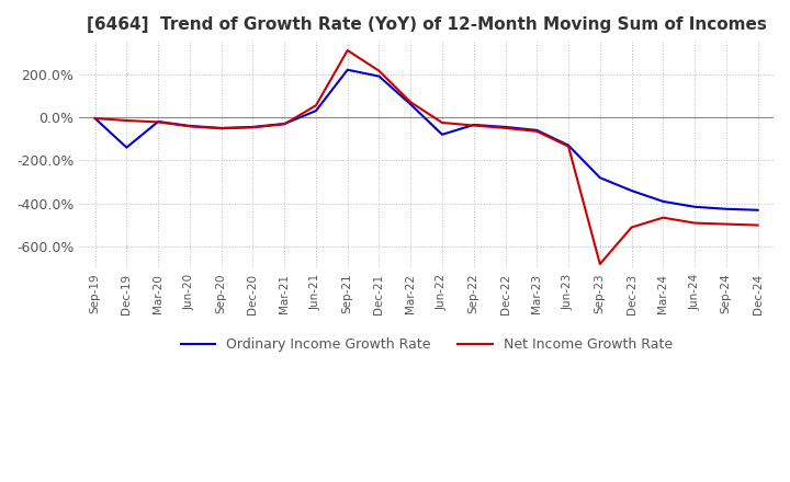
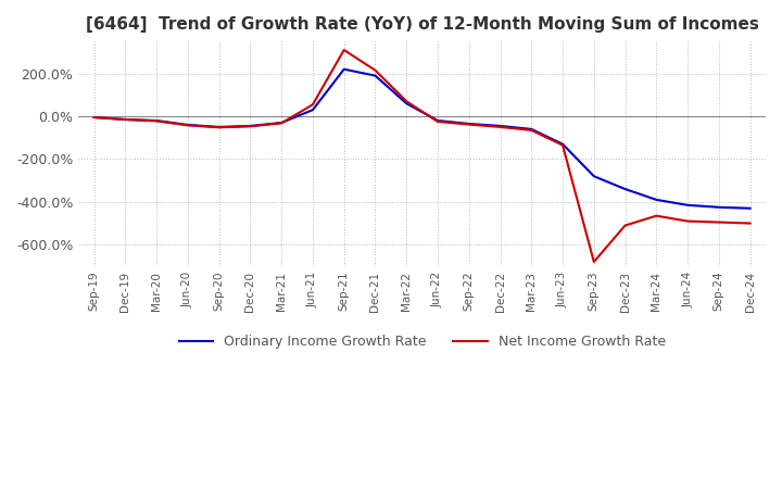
Ordinary Income Growth Rate/Dec-19: -140% -> -20%
Ordinary Income Growth Rate/Jun-22: -80% -> -20%
